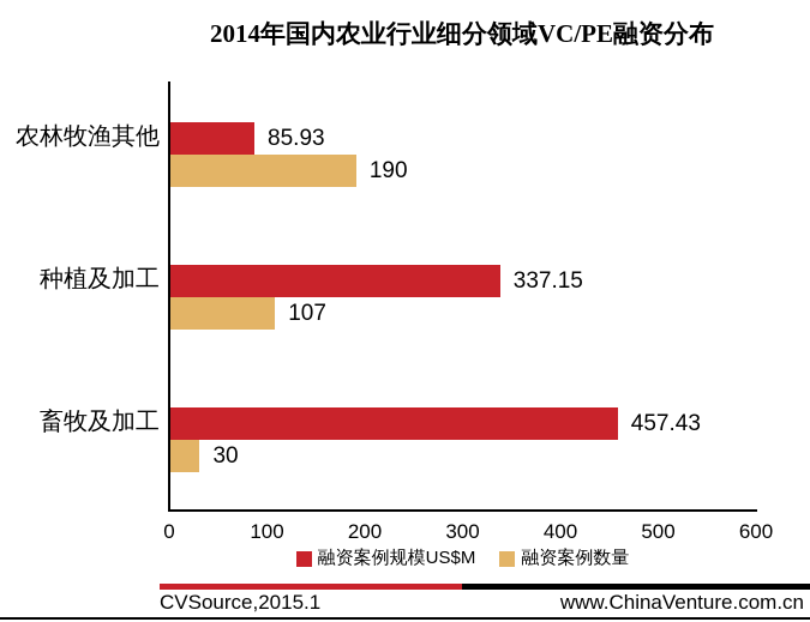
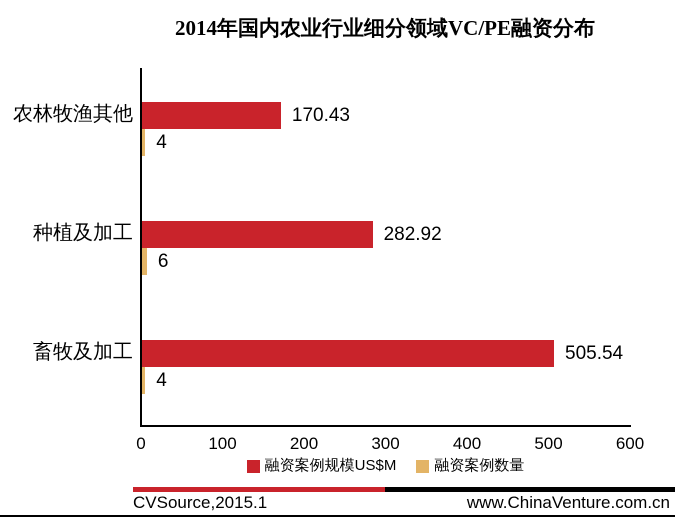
融资案例规模US$M/农林牧渔其他: 85.93 -> 170.43
融资案例数量/农林牧渔其他: 190 -> 4
融资案例规模US$M/种植及加工: 337.15 -> 282.92
融资案例数量/种植及加工: 107 -> 6
融资案例规模US$M/畜牧及加工: 457.43 -> 505.54
融资案例数量/畜牧及加工: 30 -> 4
